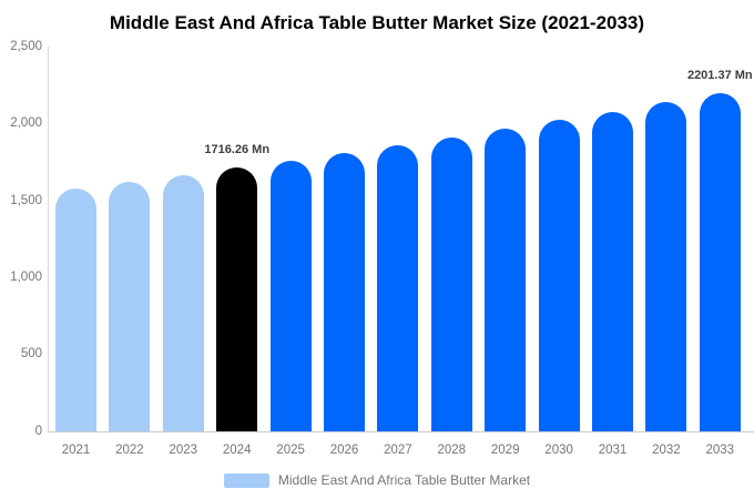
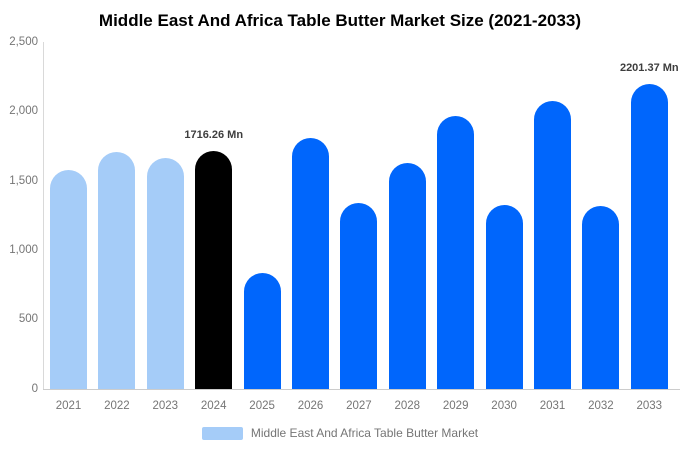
2022: 1620 -> 1710
2025: 1760 -> 840
2027: 1860 -> 1340
2028: 1920 -> 1630
2030: 2020 -> 1330
2032: 2140 -> 1320
